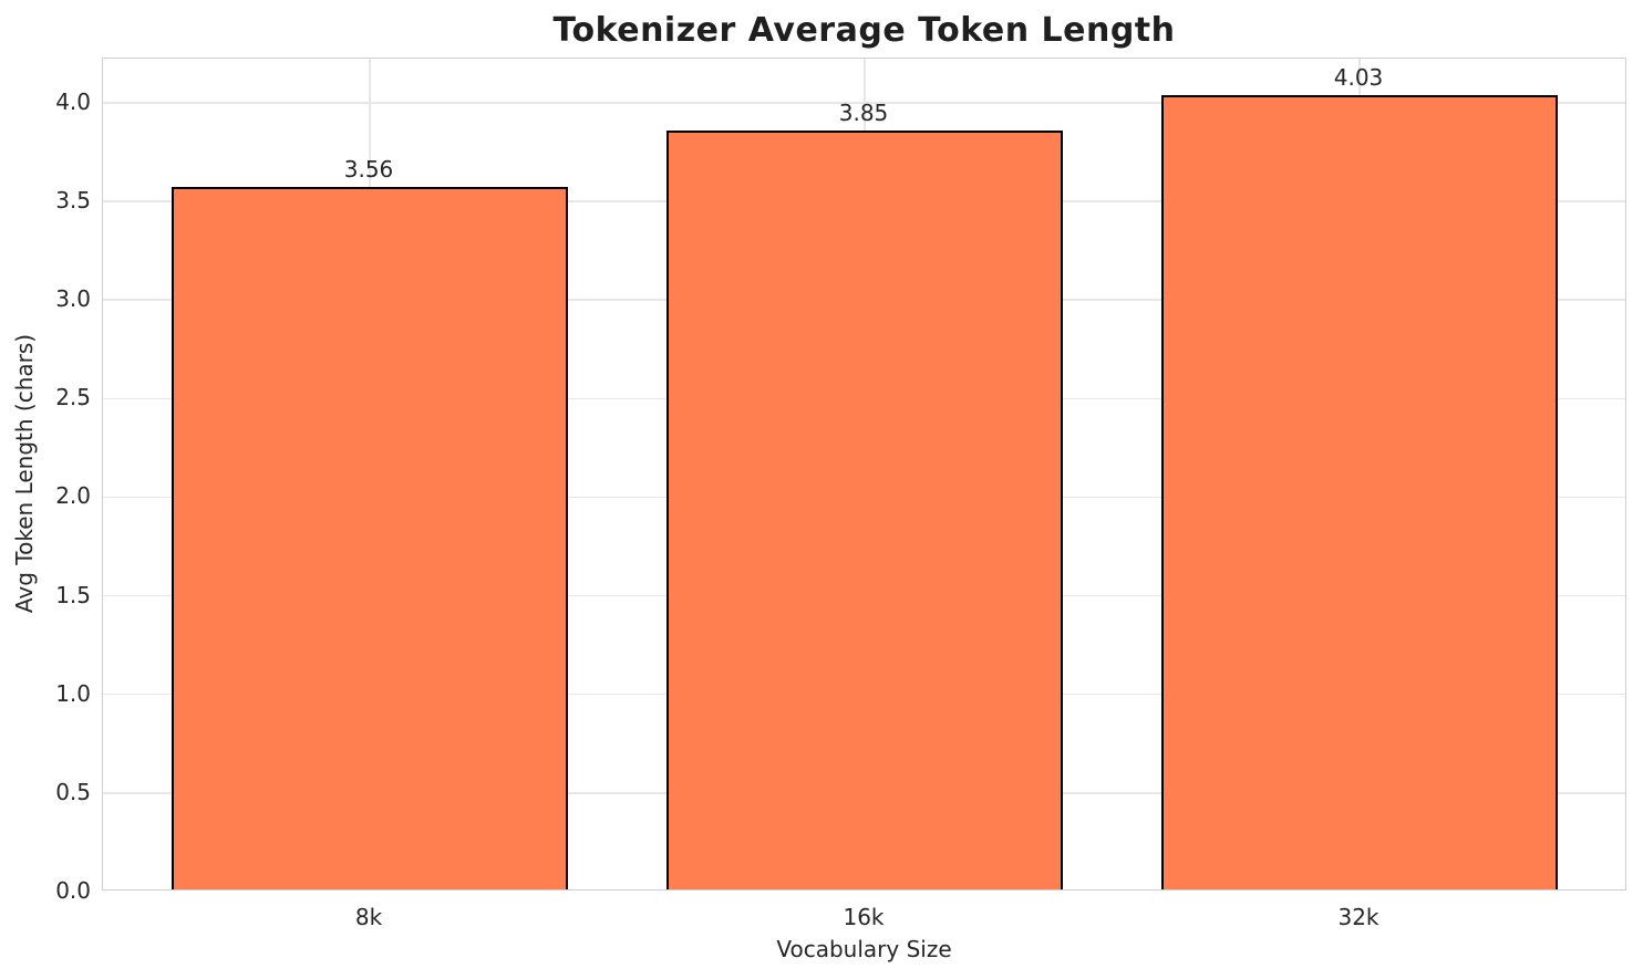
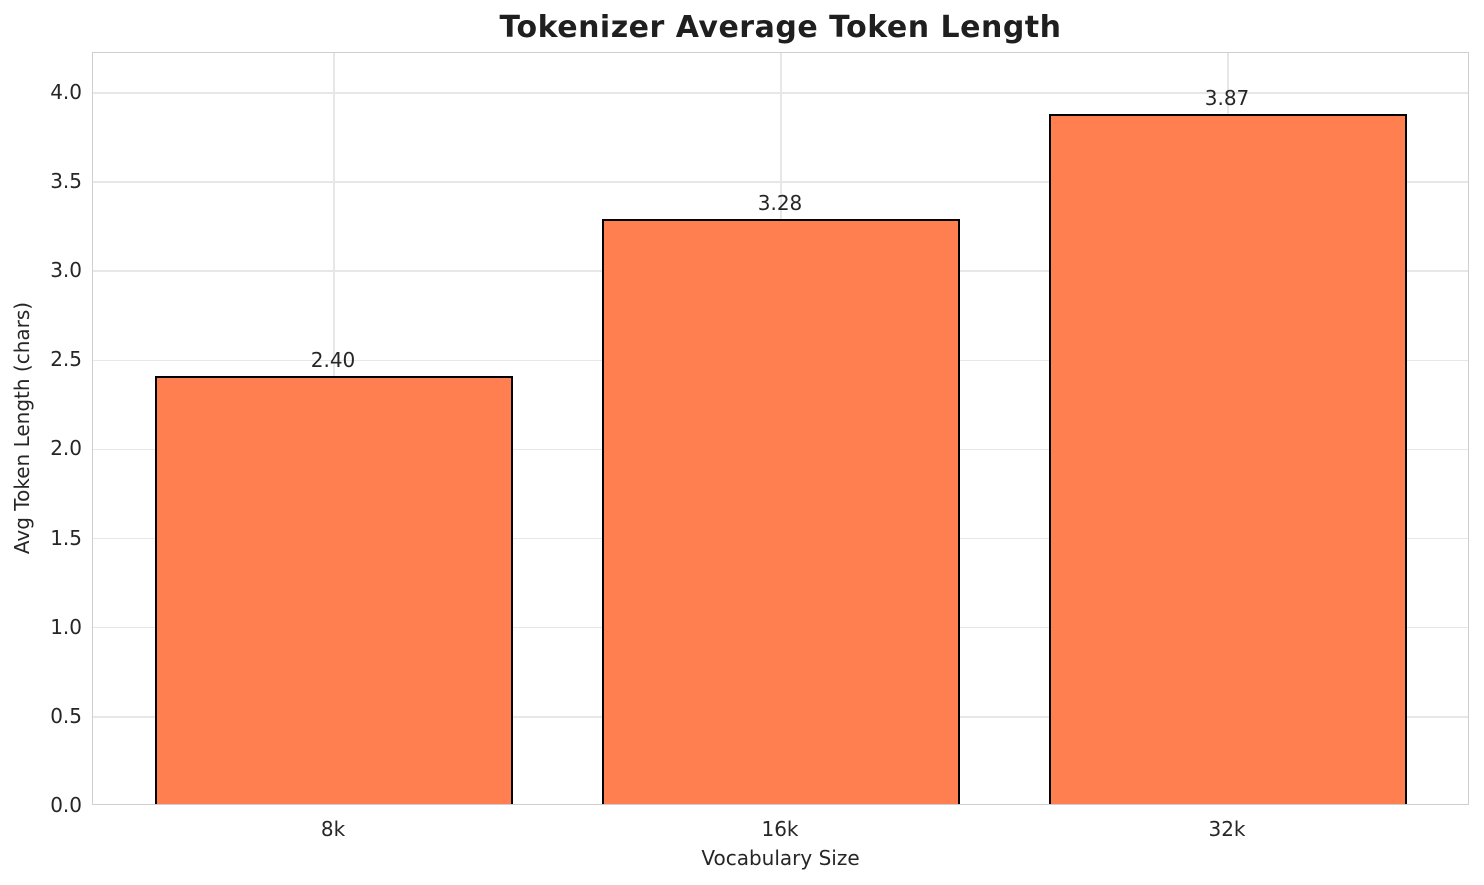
8k: 3.56 -> 2.40
16k: 3.85 -> 3.28
32k: 4.03 -> 3.87
